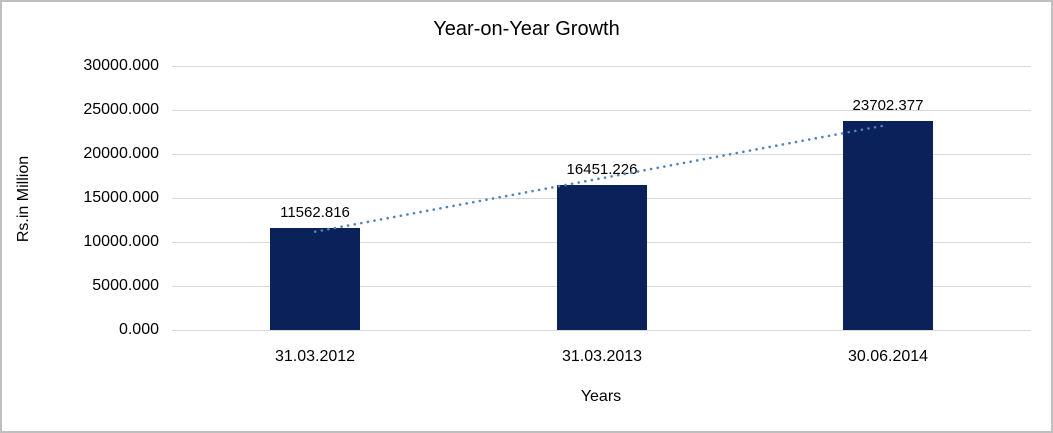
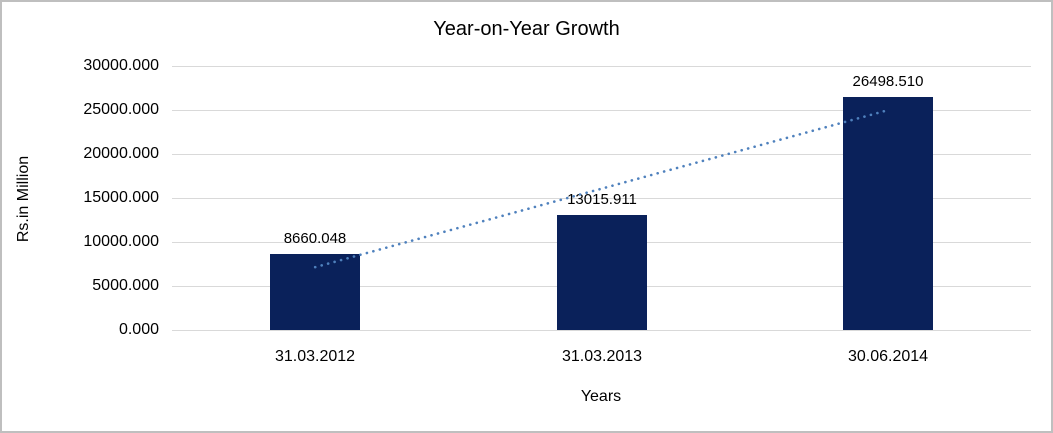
31.03.2012: 11562.816 -> 8660.048
31.03.2013: 16451.226 -> 13015.911
30.06.2014: 23702.377 -> 26498.510
